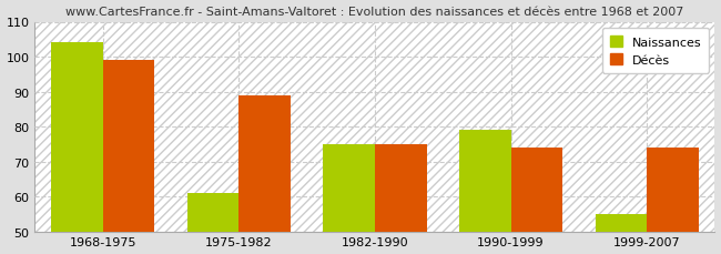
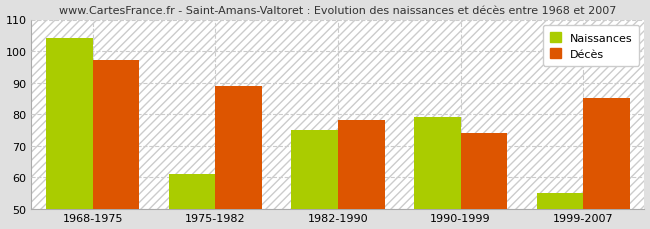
Décès/1968-1975: 99 -> 97
Décès/1982-1990: 75 -> 78
Décès/1999-2007: 74 -> 85
